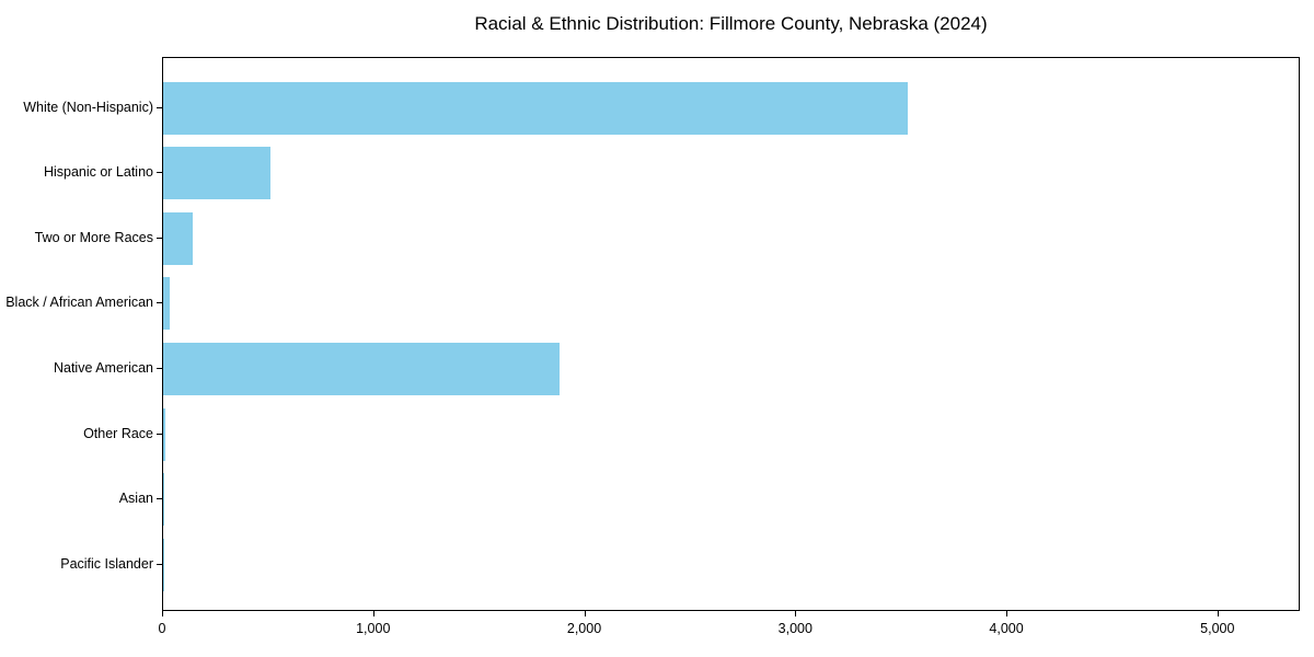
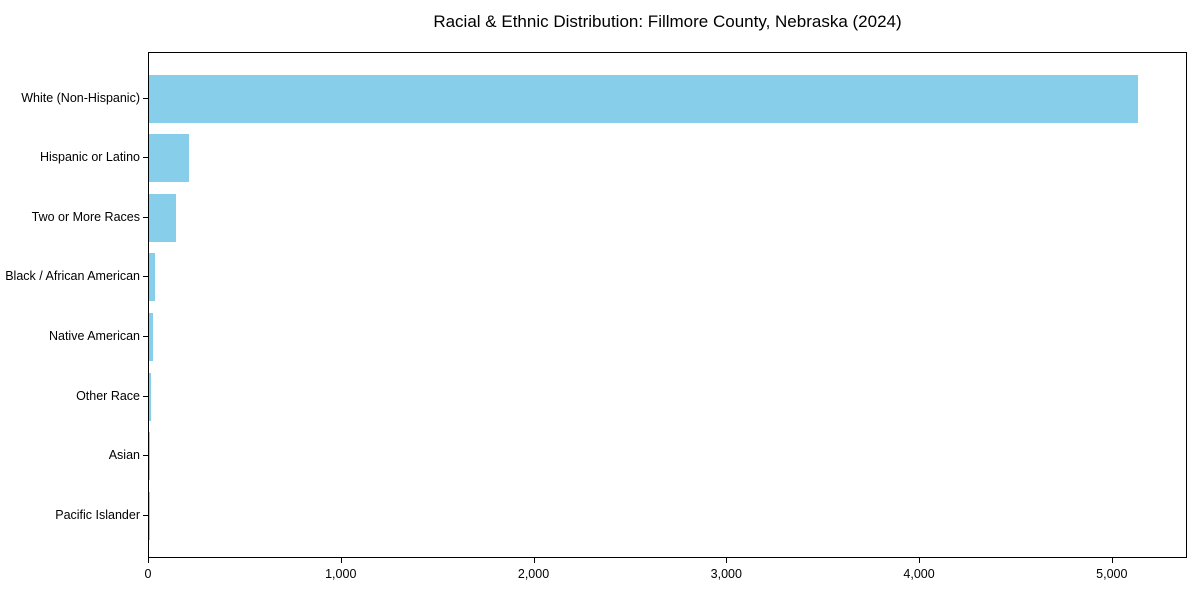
White (Non-Hispanic): 3530 -> 5130
Hispanic or Latino: 510 -> 200
Native American: 1880 -> 20
